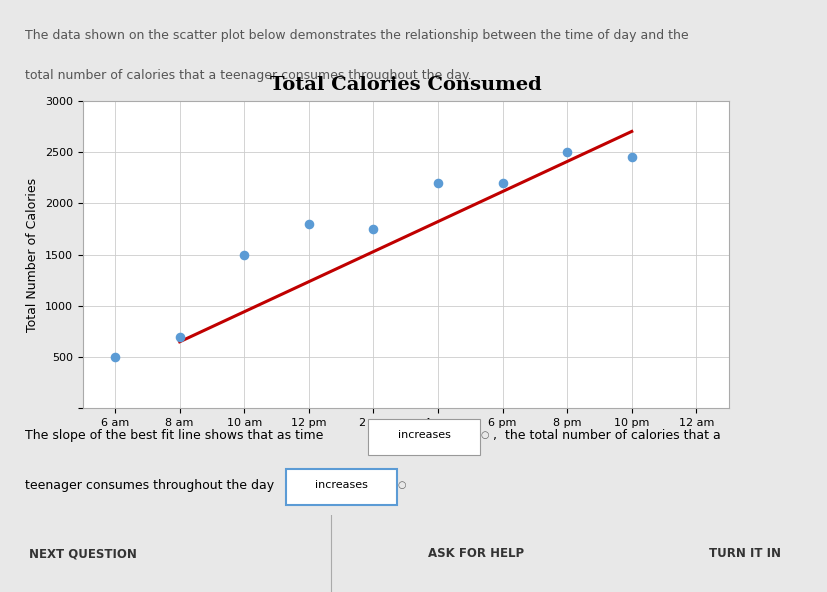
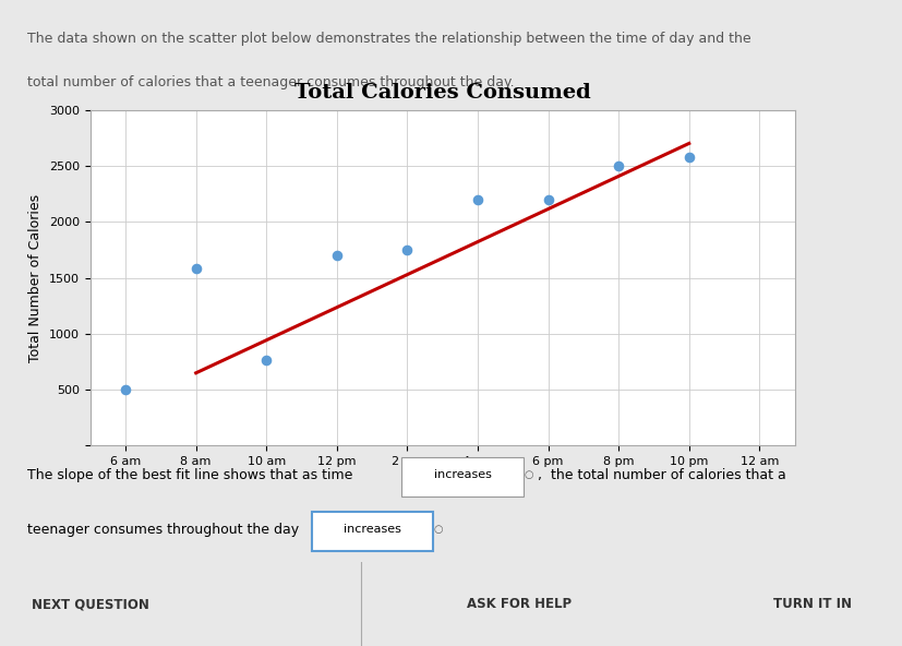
8 am: 700 -> 1580
10 am: 1500 -> 760
12 pm: 1800 -> 1700
10 pm: 2450 -> 2580
